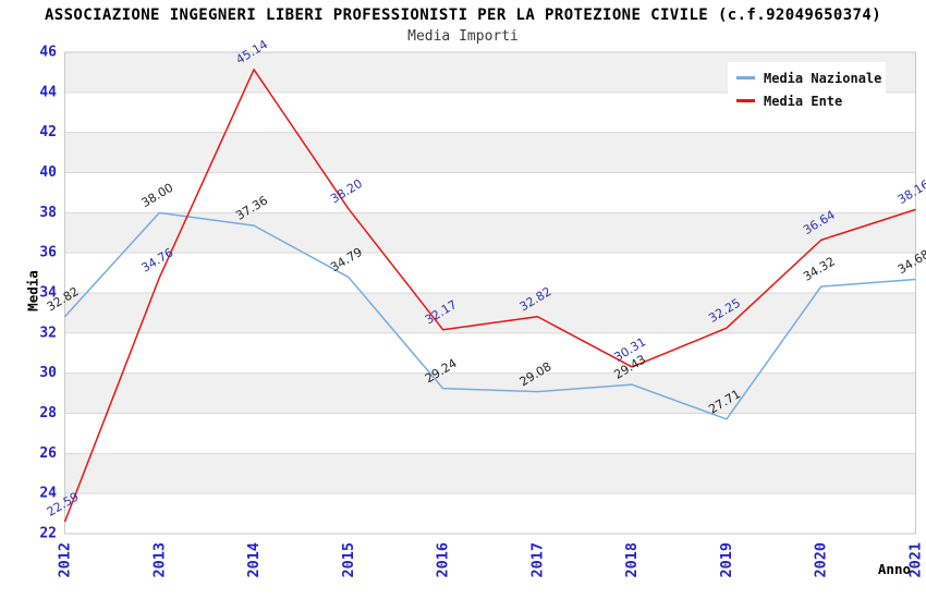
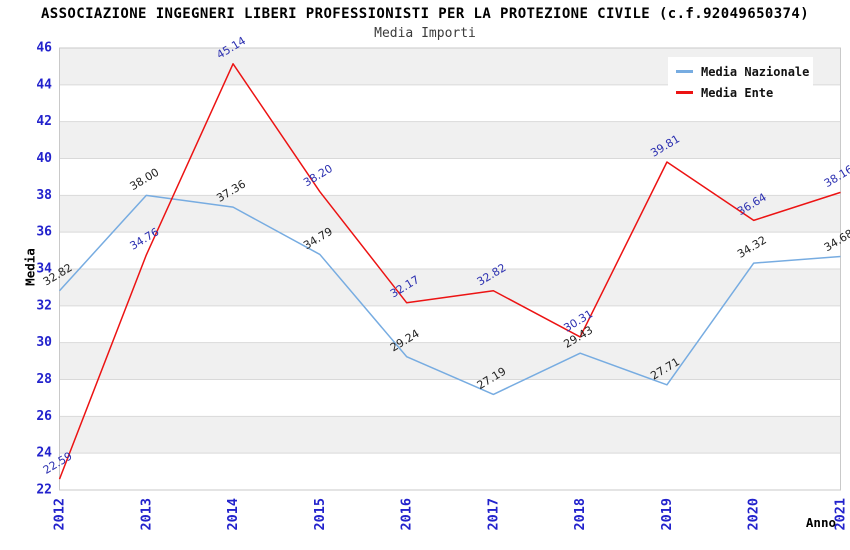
Media Nazionale/2017: 29.08 -> 27.19
Media Ente/2019: 32.25 -> 39.81
